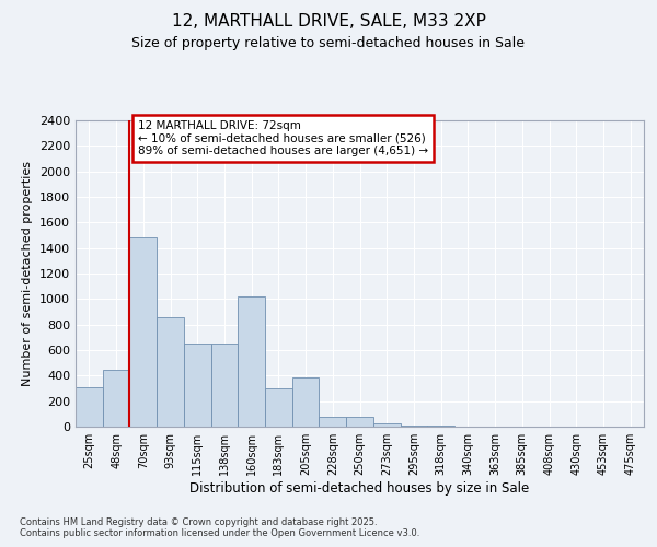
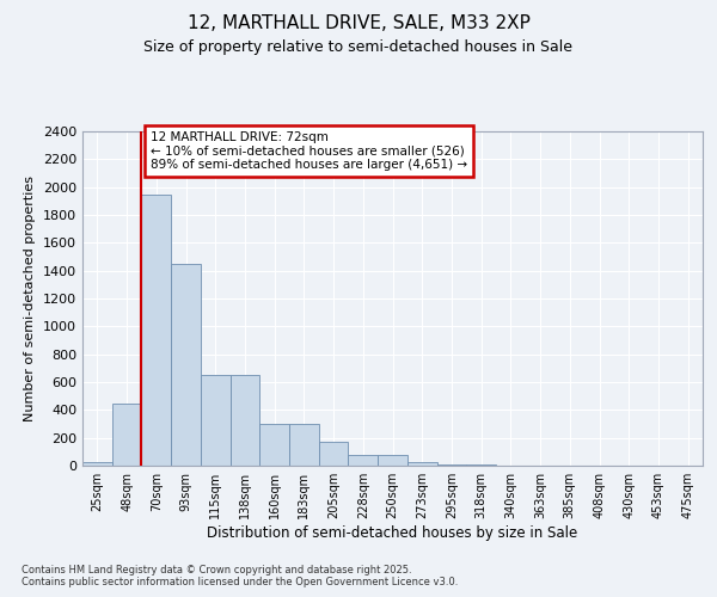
25sqm: 310 -> 30
70sqm: 1480 -> 1950
93sqm: 860 -> 1450
160sqm: 1020 -> 300
205sqm: 390 -> 180
